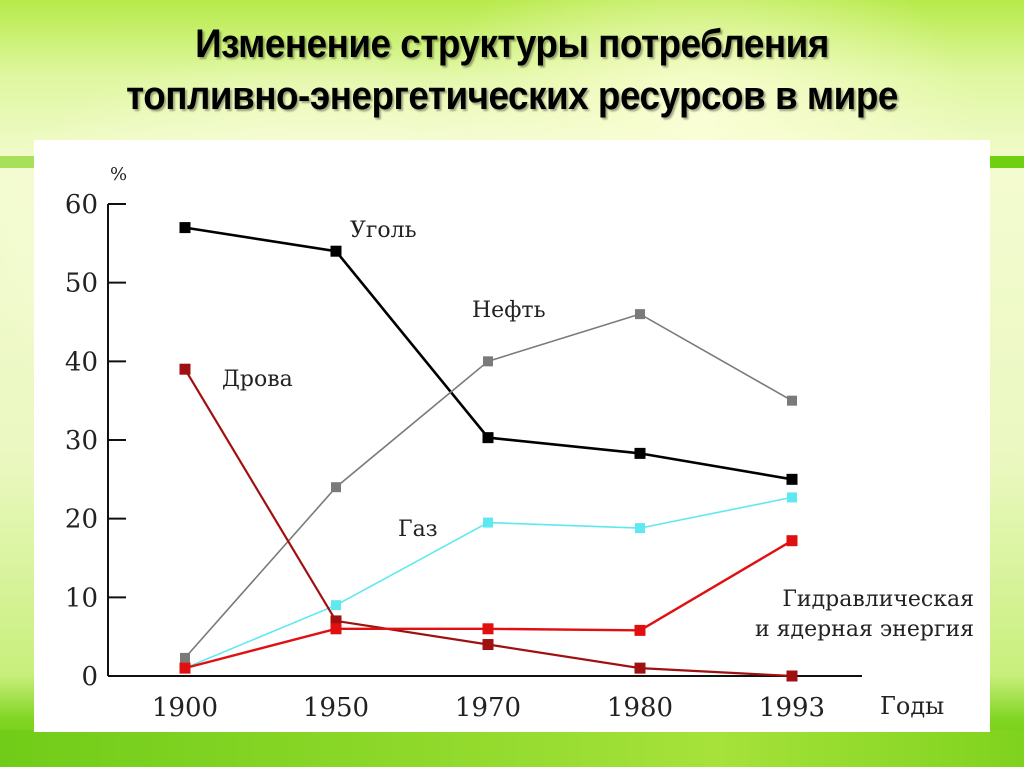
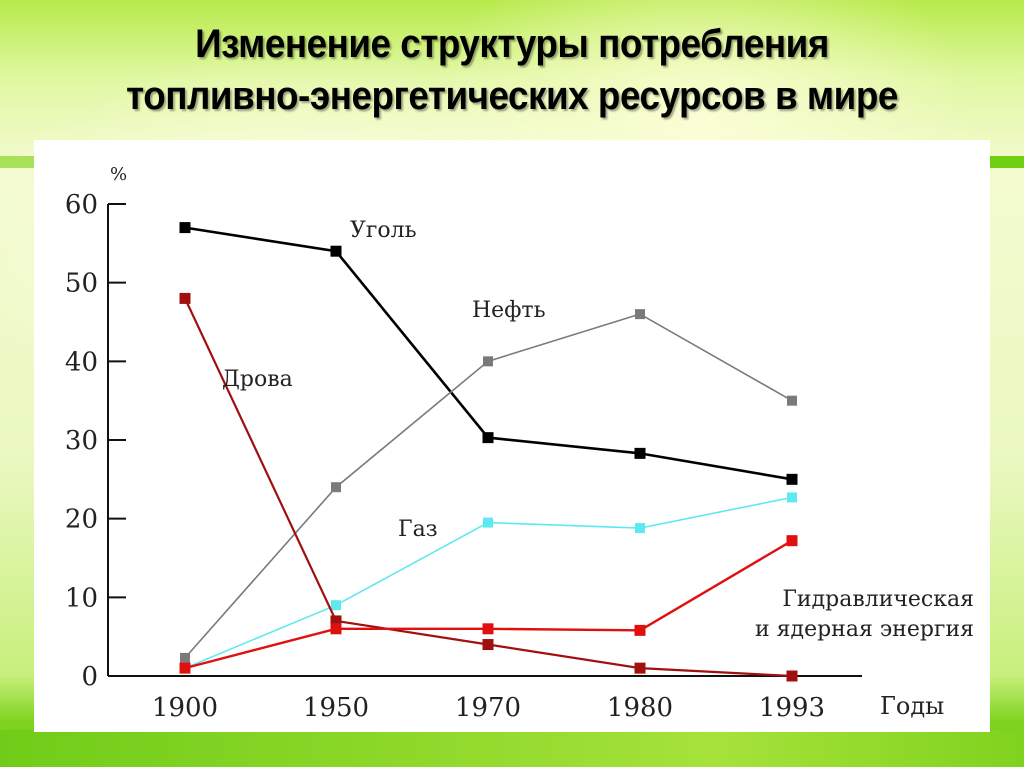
Дрова/1900: 39 -> 48
